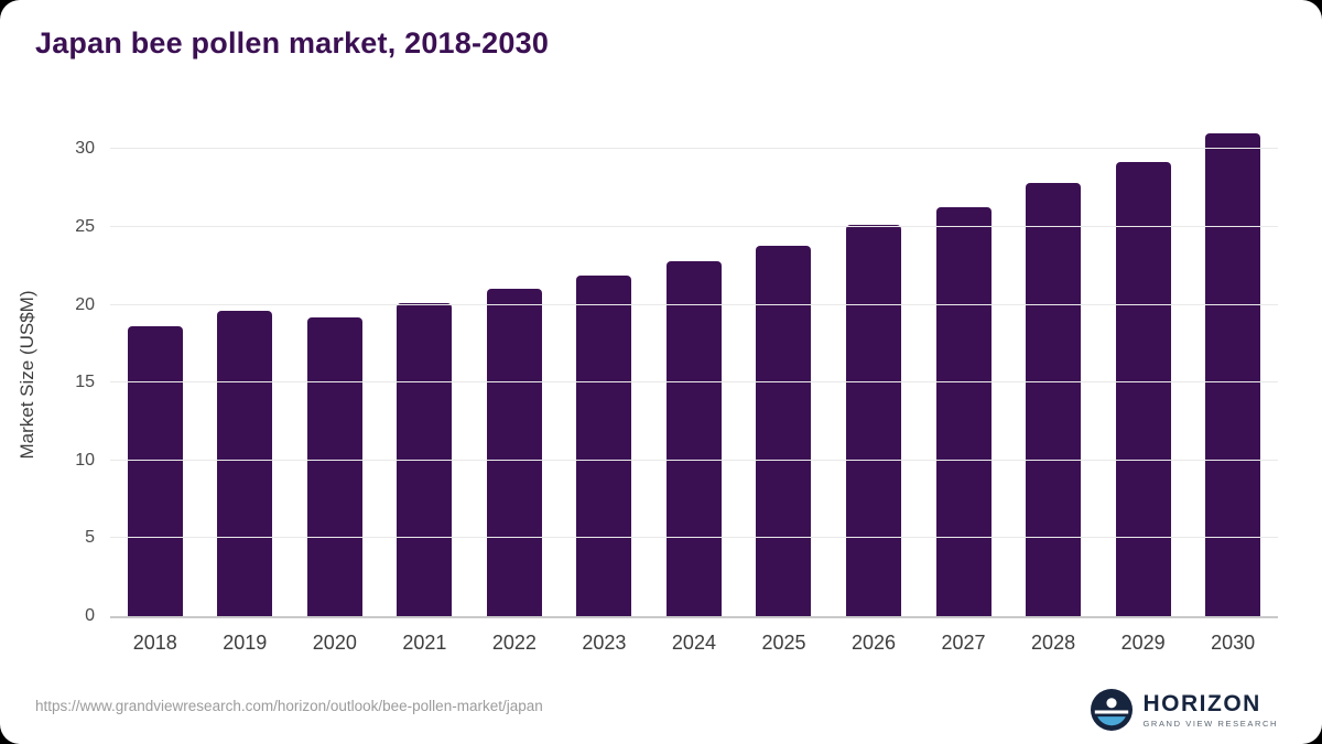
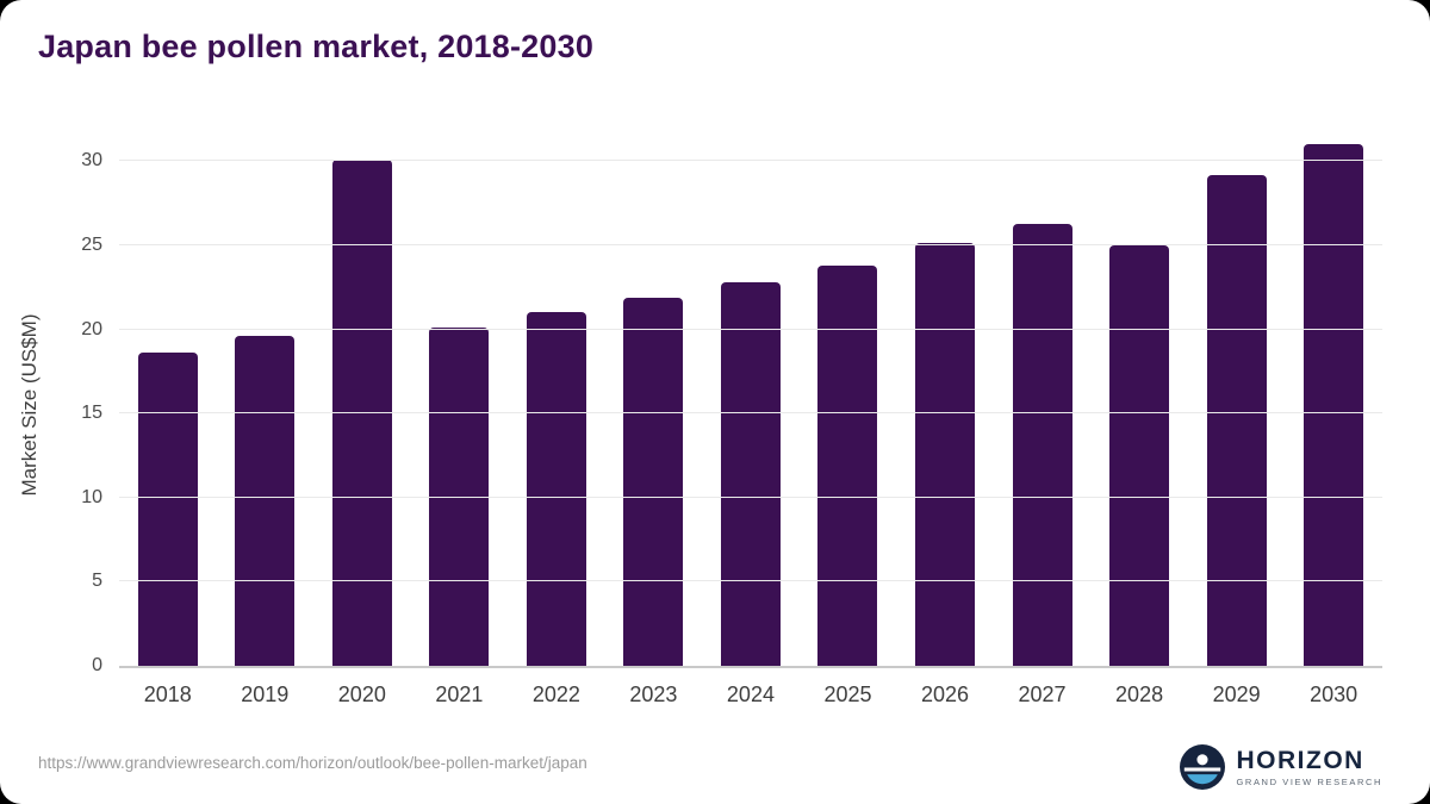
2020: 19.2 -> 30.1
2028: 27.8 -> 25.0
